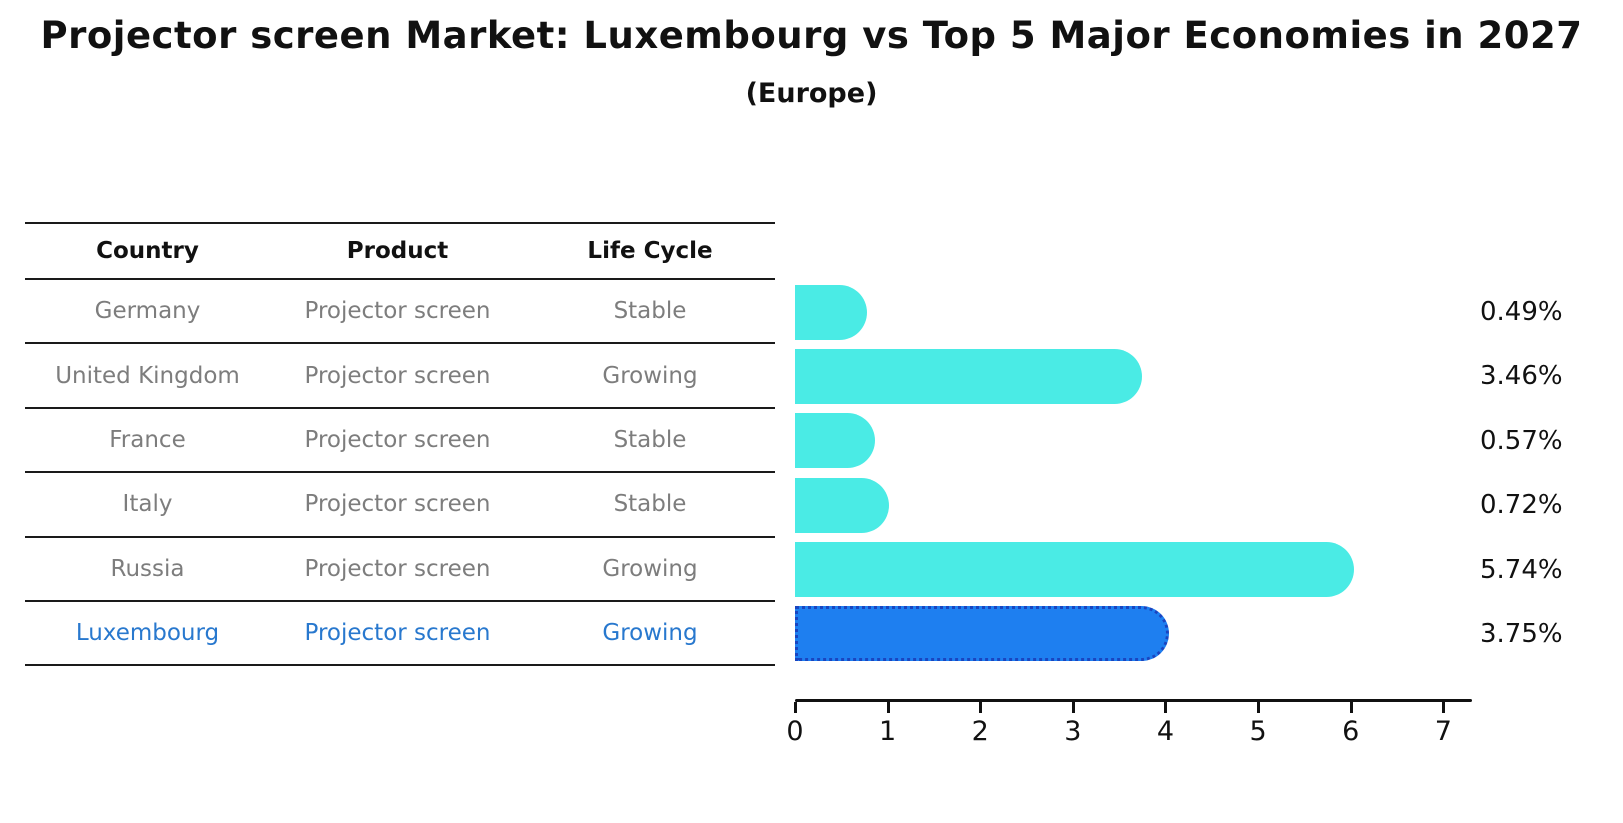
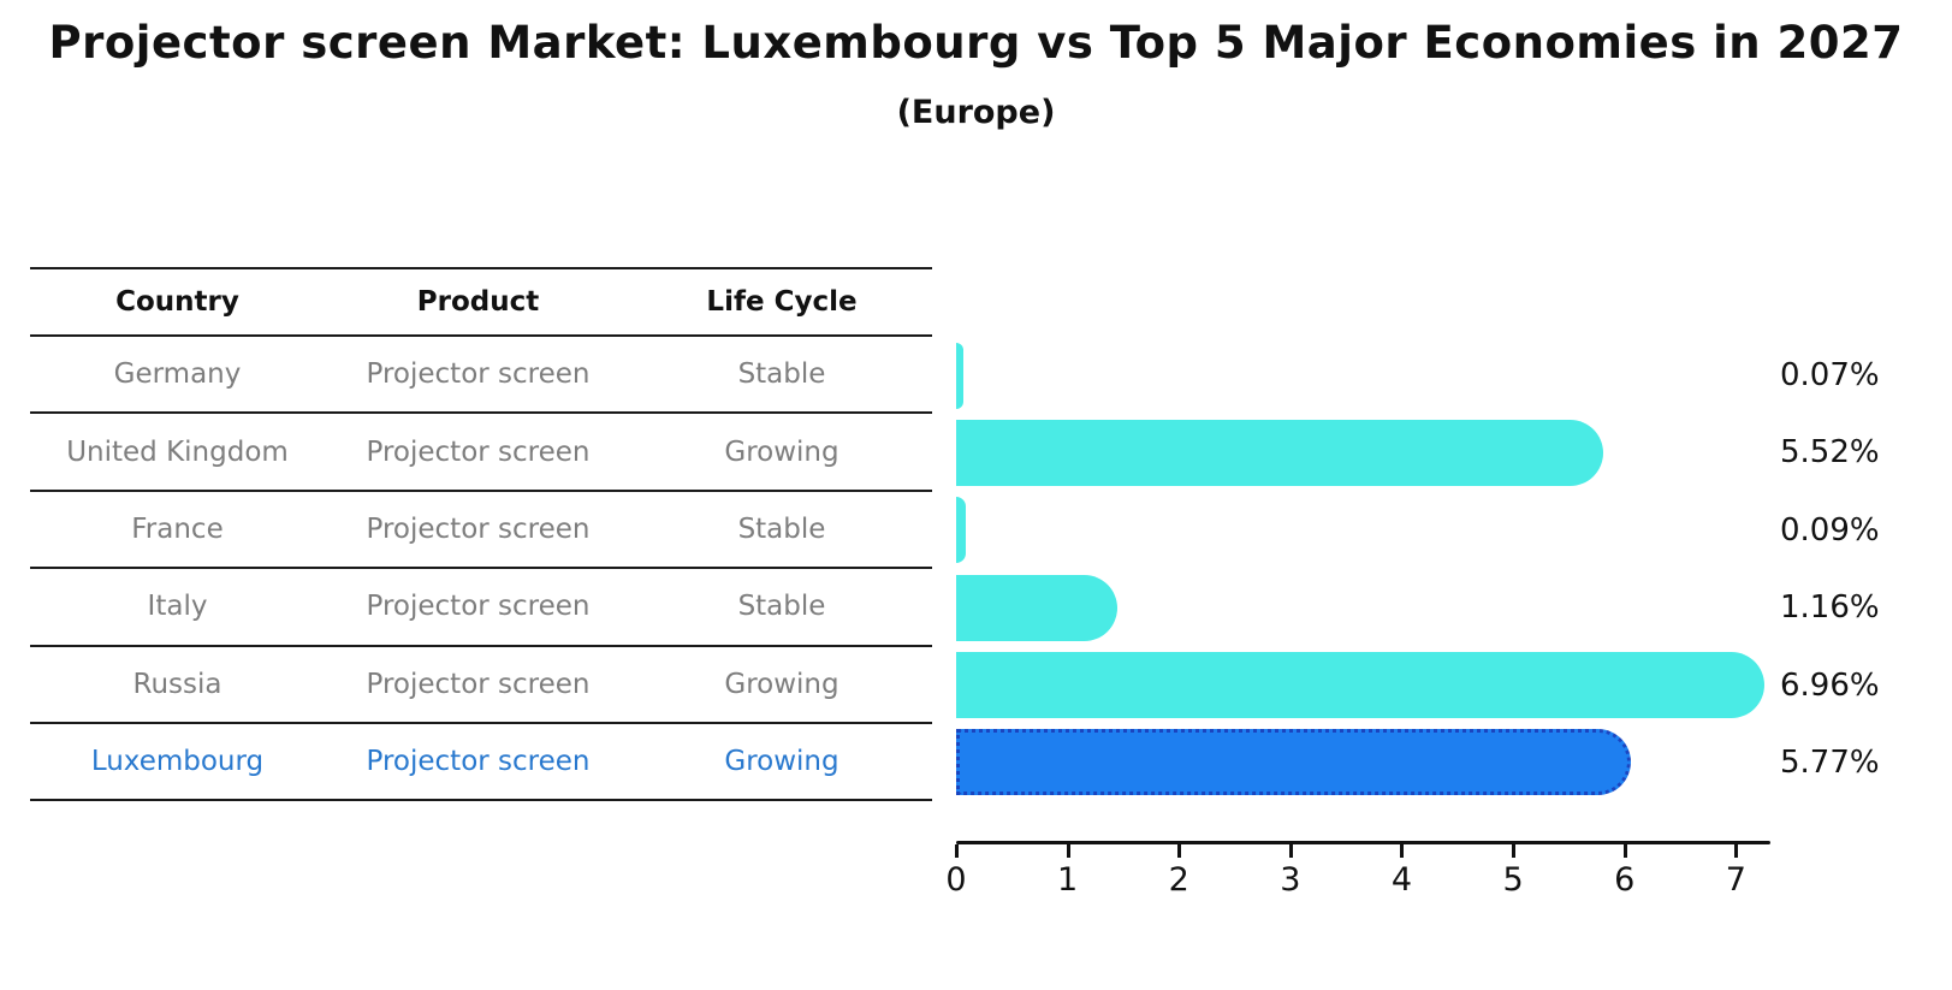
Germany: 0.49% -> 0.07%
United Kingdom: 3.46% -> 5.52%
France: 0.57% -> 0.09%
Italy: 0.72% -> 1.16%
Russia: 5.74% -> 6.96%
Luxembourg: 3.75% -> 5.77%
